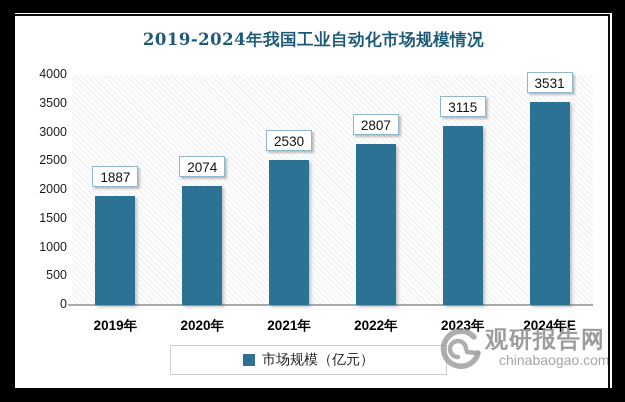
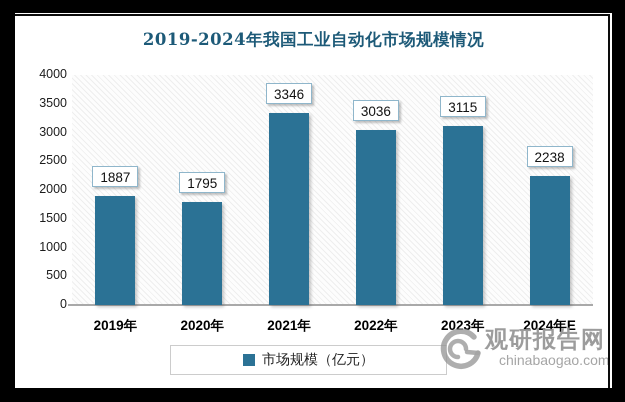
2020年: 2074 -> 1795
2021年: 2530 -> 3346
2022年: 2807 -> 3036
2024年E: 3531 -> 2238
